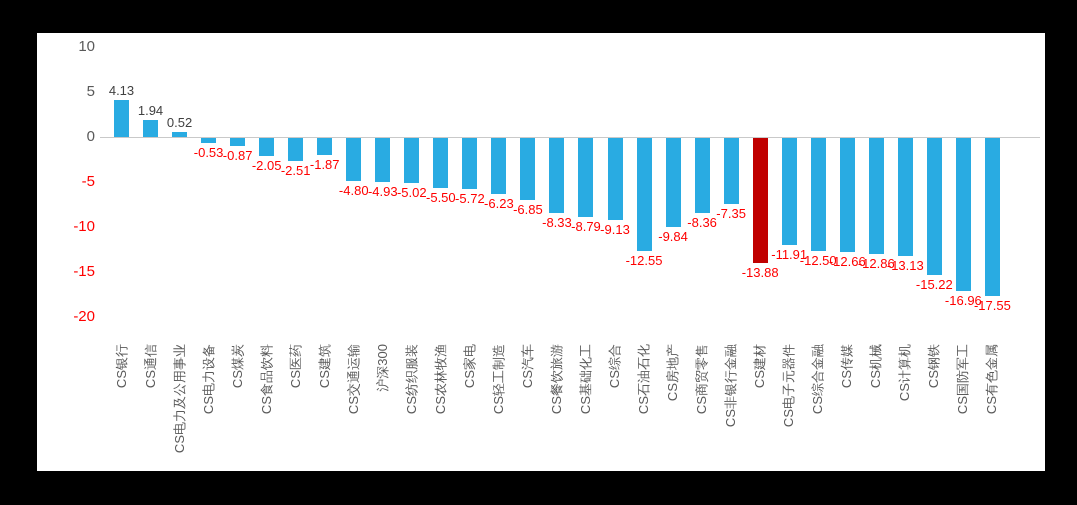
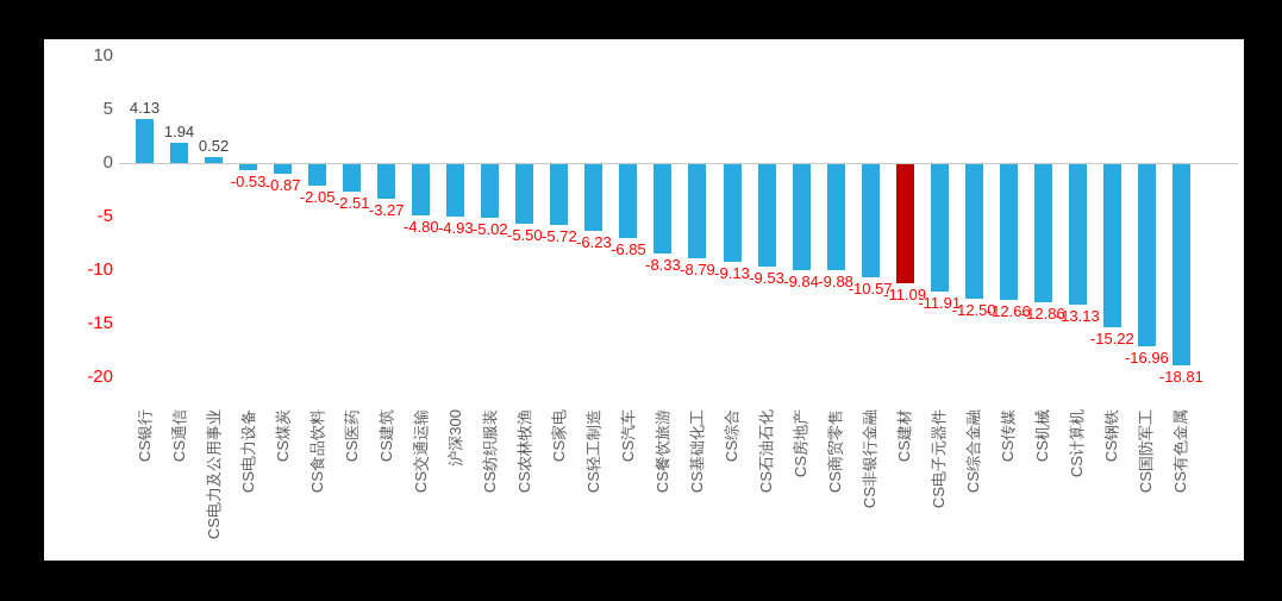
CS建筑: -1.87 -> -3.27
CS石油石化: -12.55 -> -9.53
CS商贸零售: -8.36 -> -9.88
CS非银行金融: -7.35 -> -10.57
CS建材: -13.88 -> -11.09
CS有色金属: -17.55 -> -18.81
